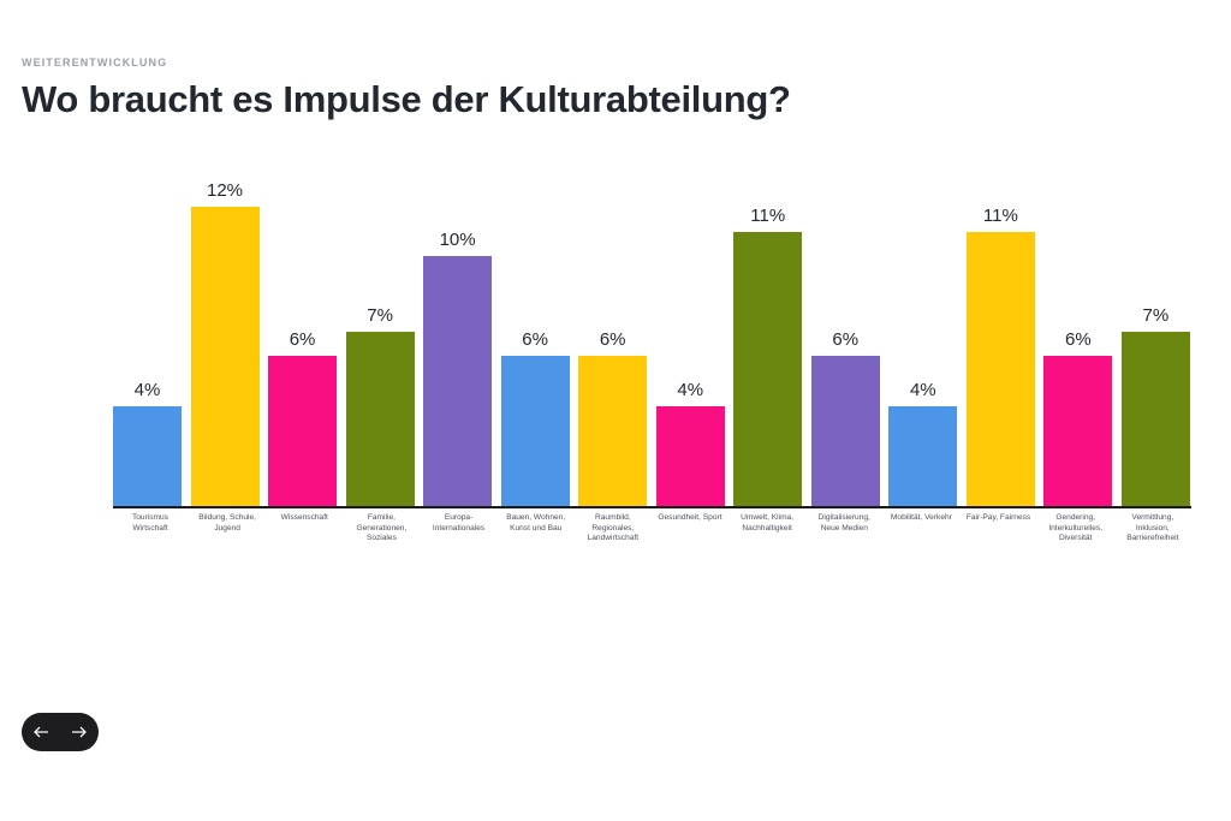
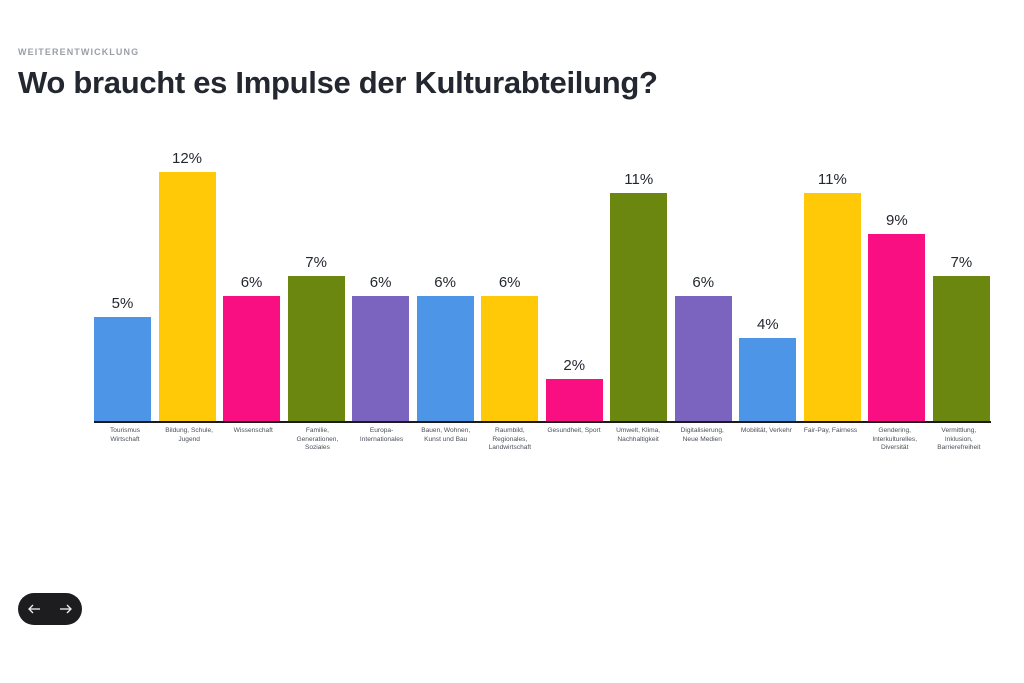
Tourismus Wirtschaft: 4% -> 5%
Europa-Internationales: 10% -> 6%
Gesundheit, Sport: 4% -> 2%
Gendering, Interkulturelles, Diversität: 6% -> 9%
